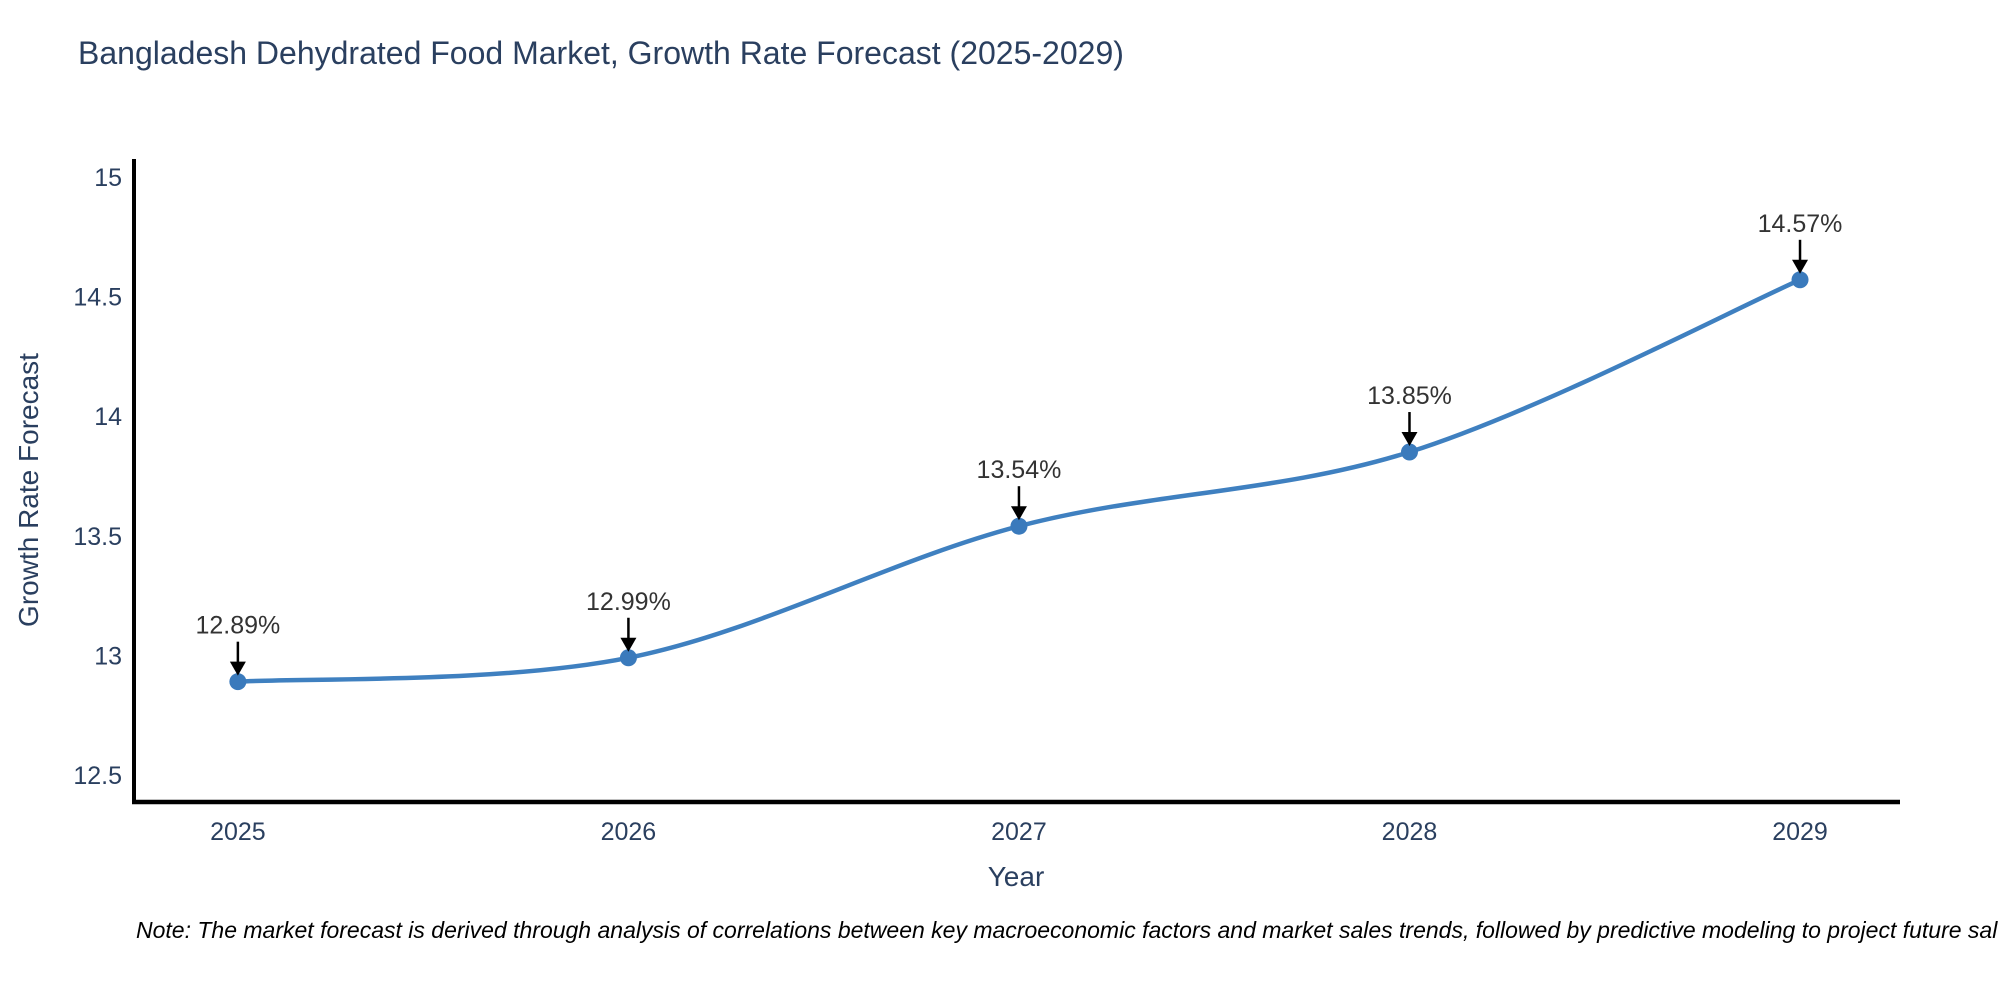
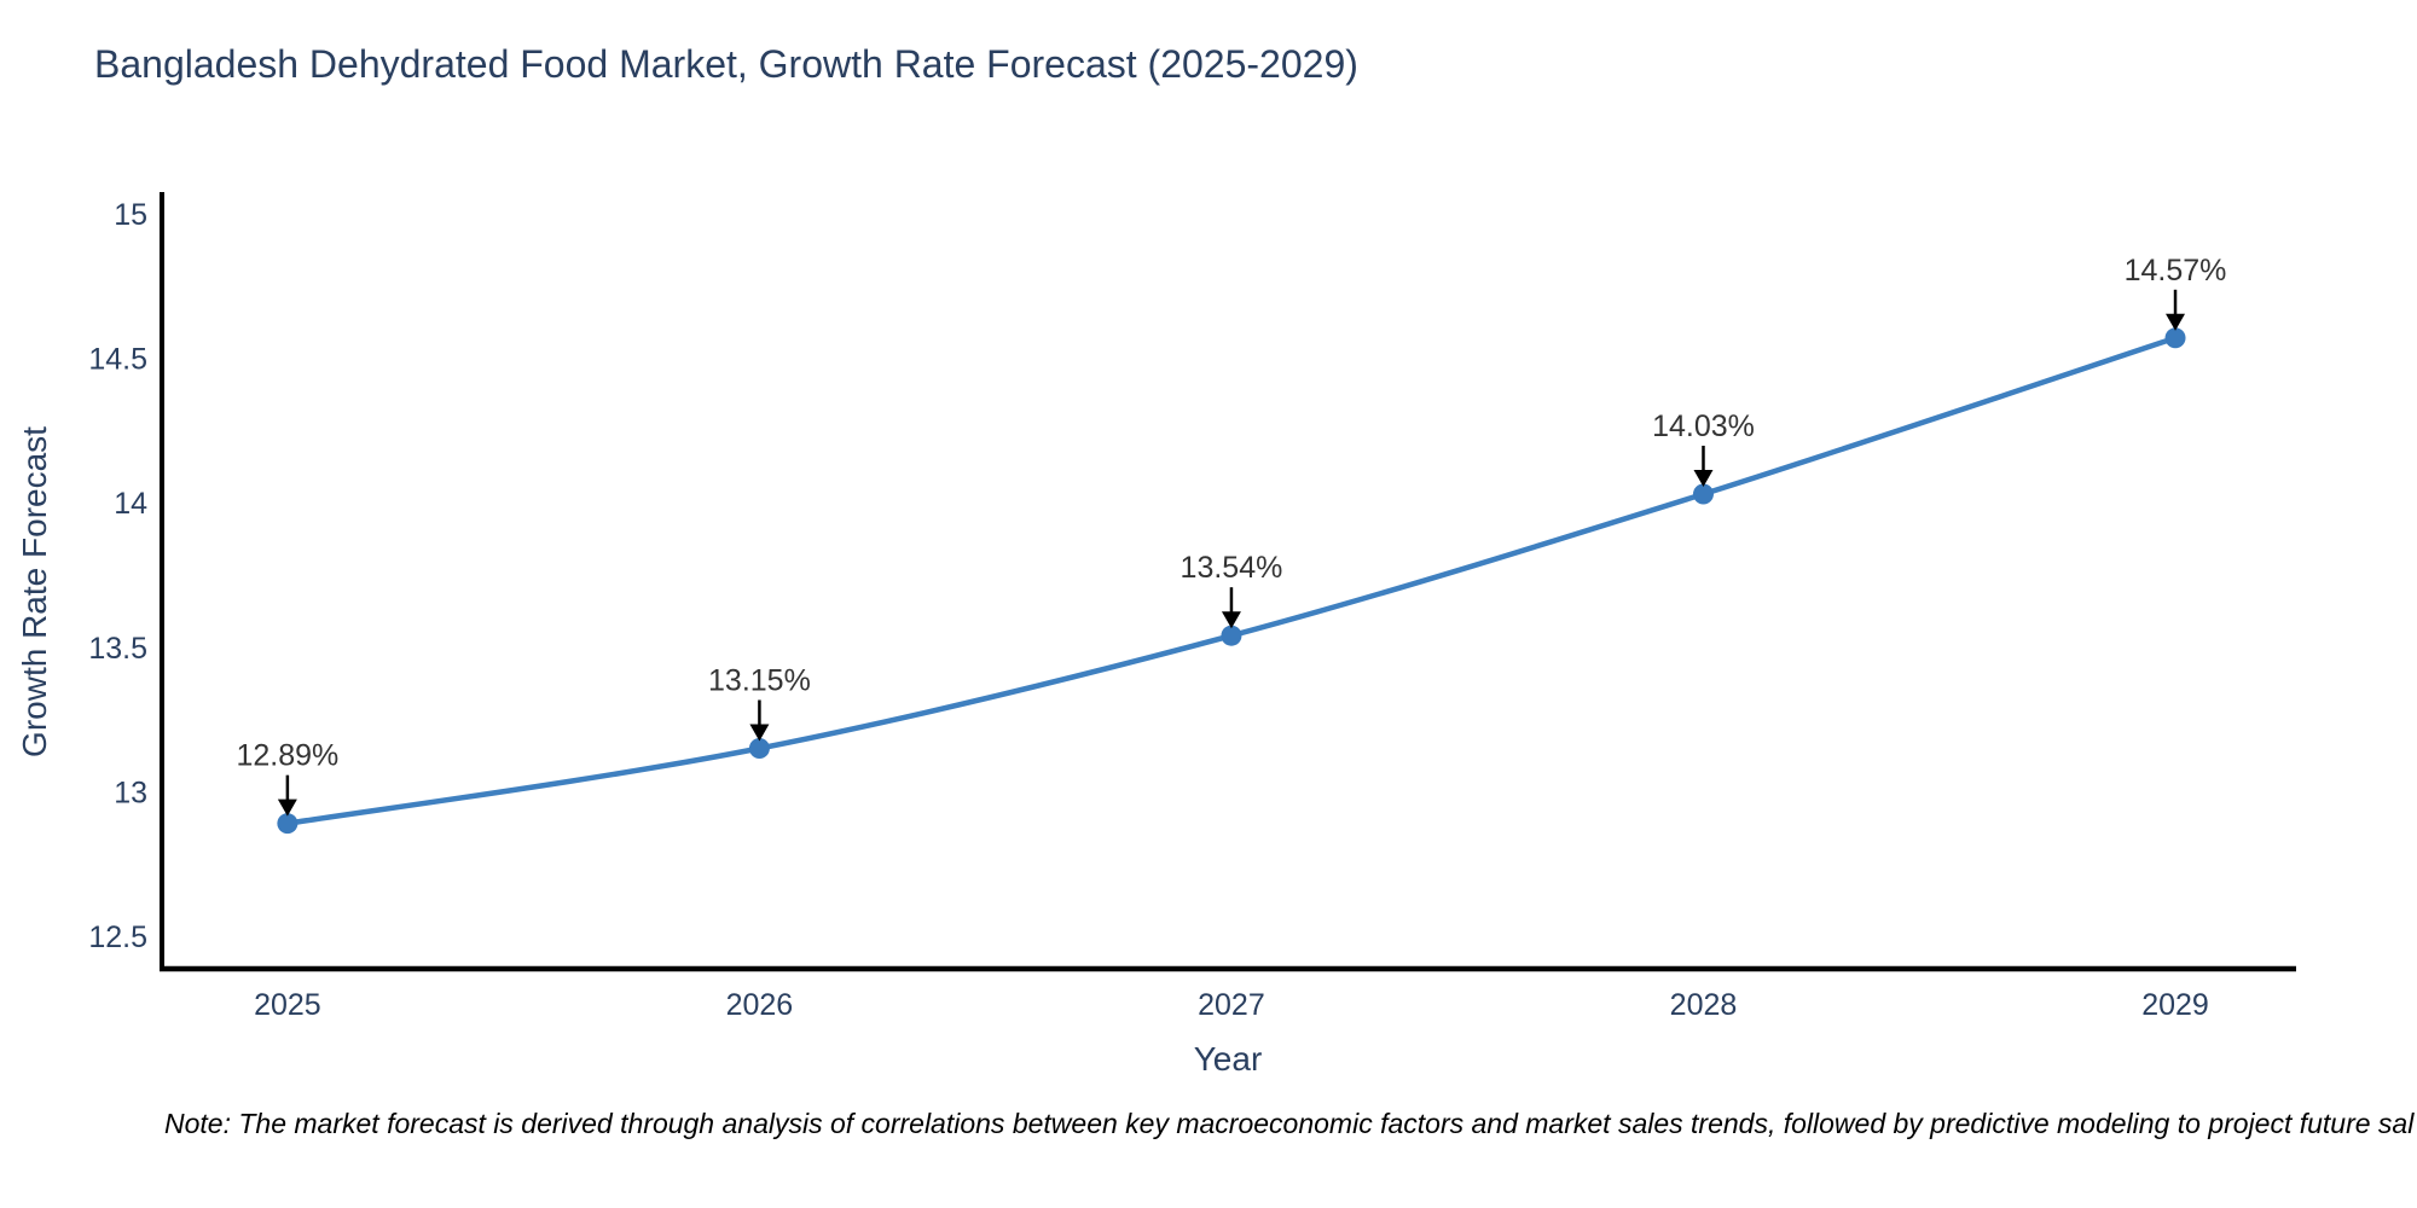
2026: 12.99% -> 13.15%
2028: 13.85% -> 14.03%
